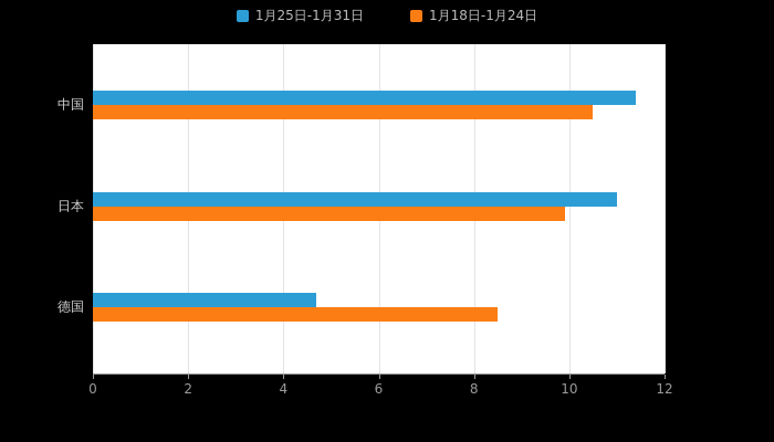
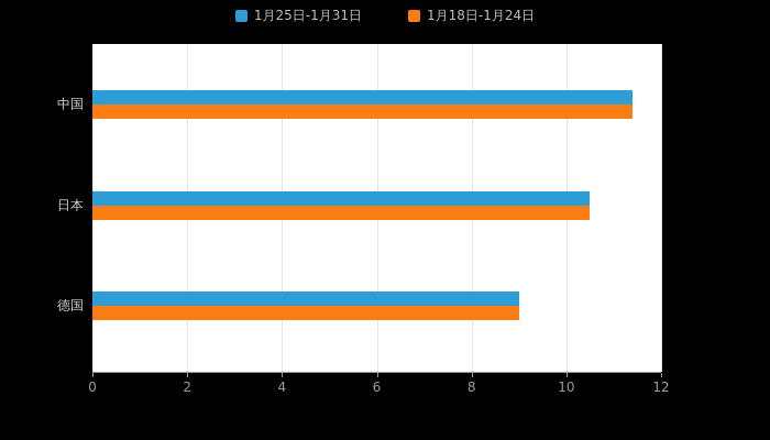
1月18日-1月24日/中国: 10.5 -> 11.4
1月25日-1月31日/日本: 11.0 -> 10.5
1月18日-1月24日/日本: 9.9 -> 10.5
1月25日-1月31日/德国: 4.7 -> 9.0
1月18日-1月24日/德国: 8.5 -> 9.0
